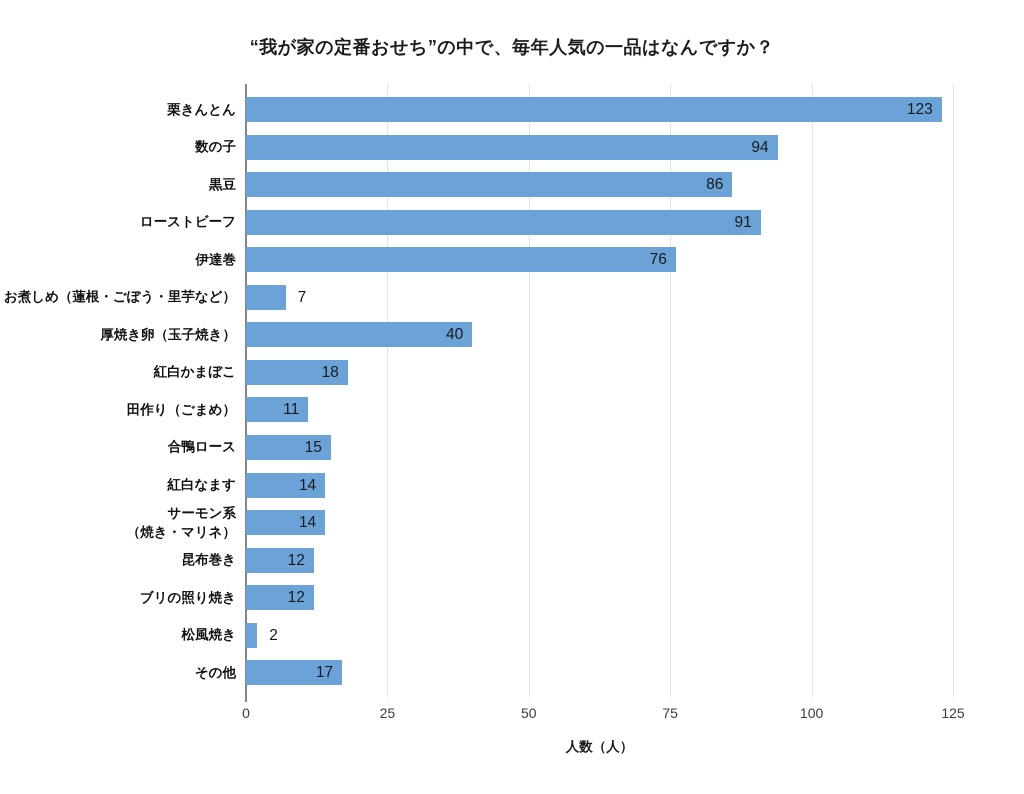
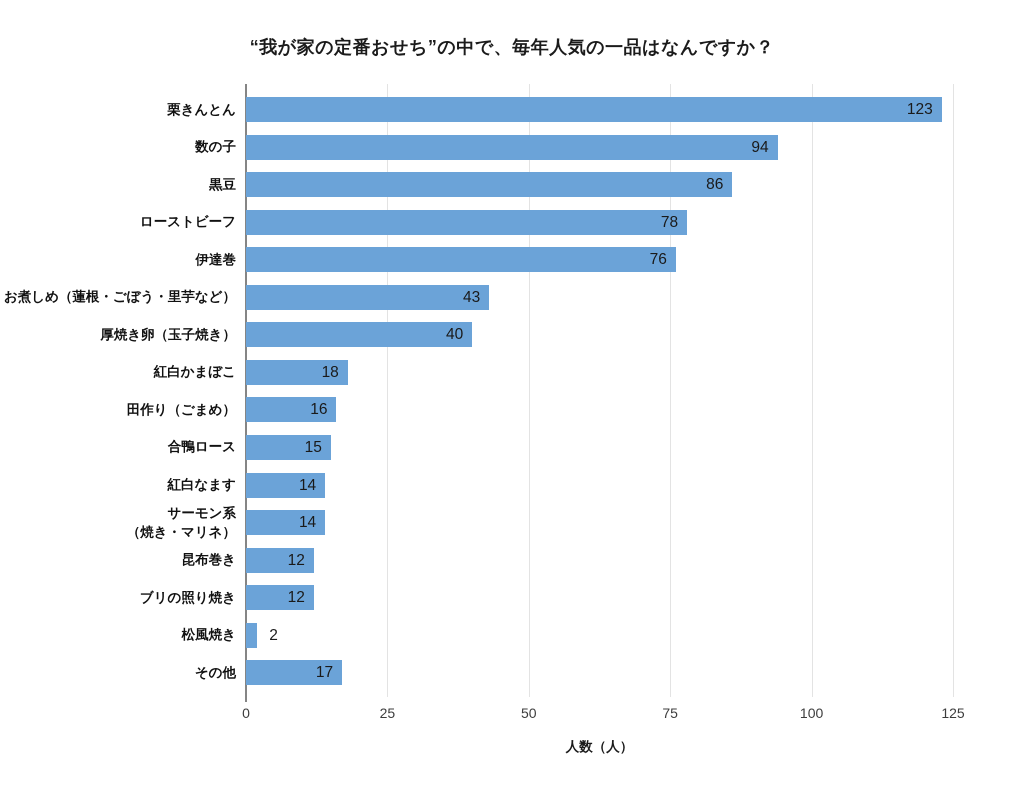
ローストビーフ: 91 -> 78
お煮しめ（蓮根・ごぼう・里芋など）: 7 -> 43
田作り（ごまめ）: 11 -> 16
